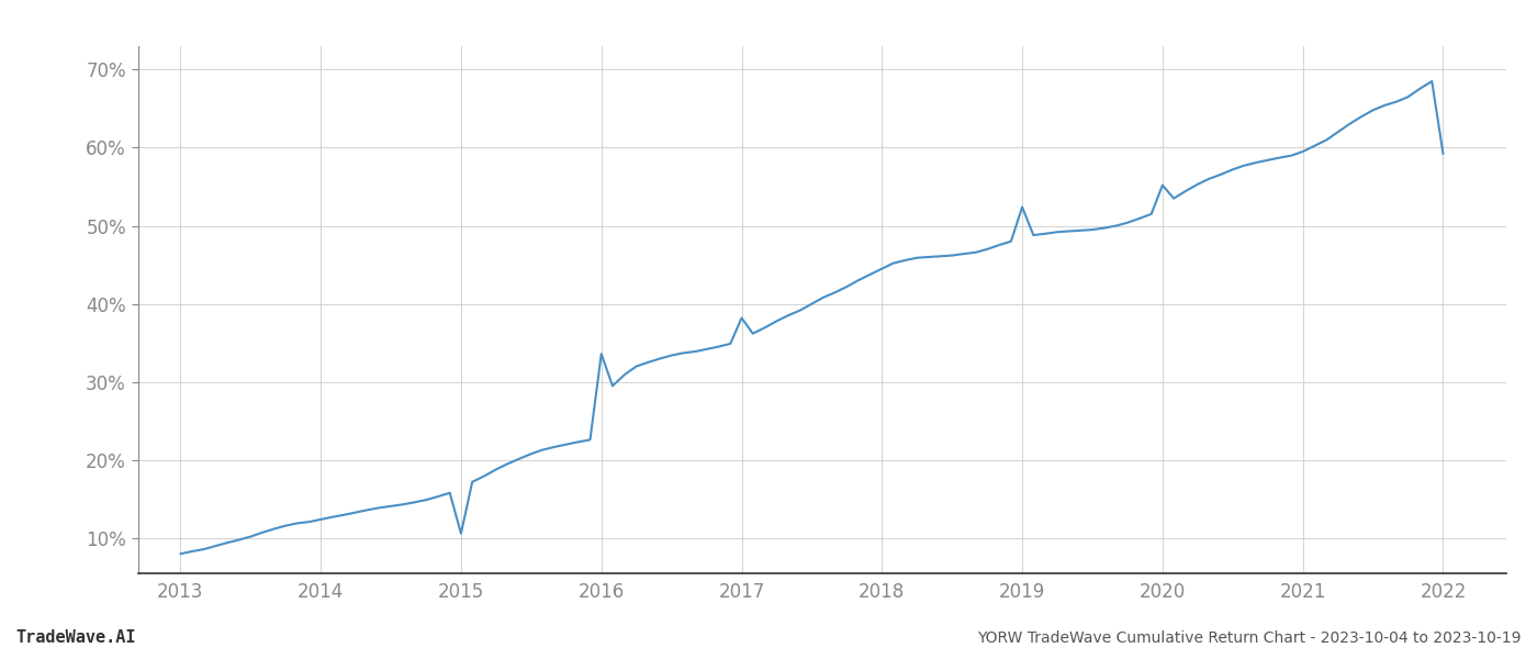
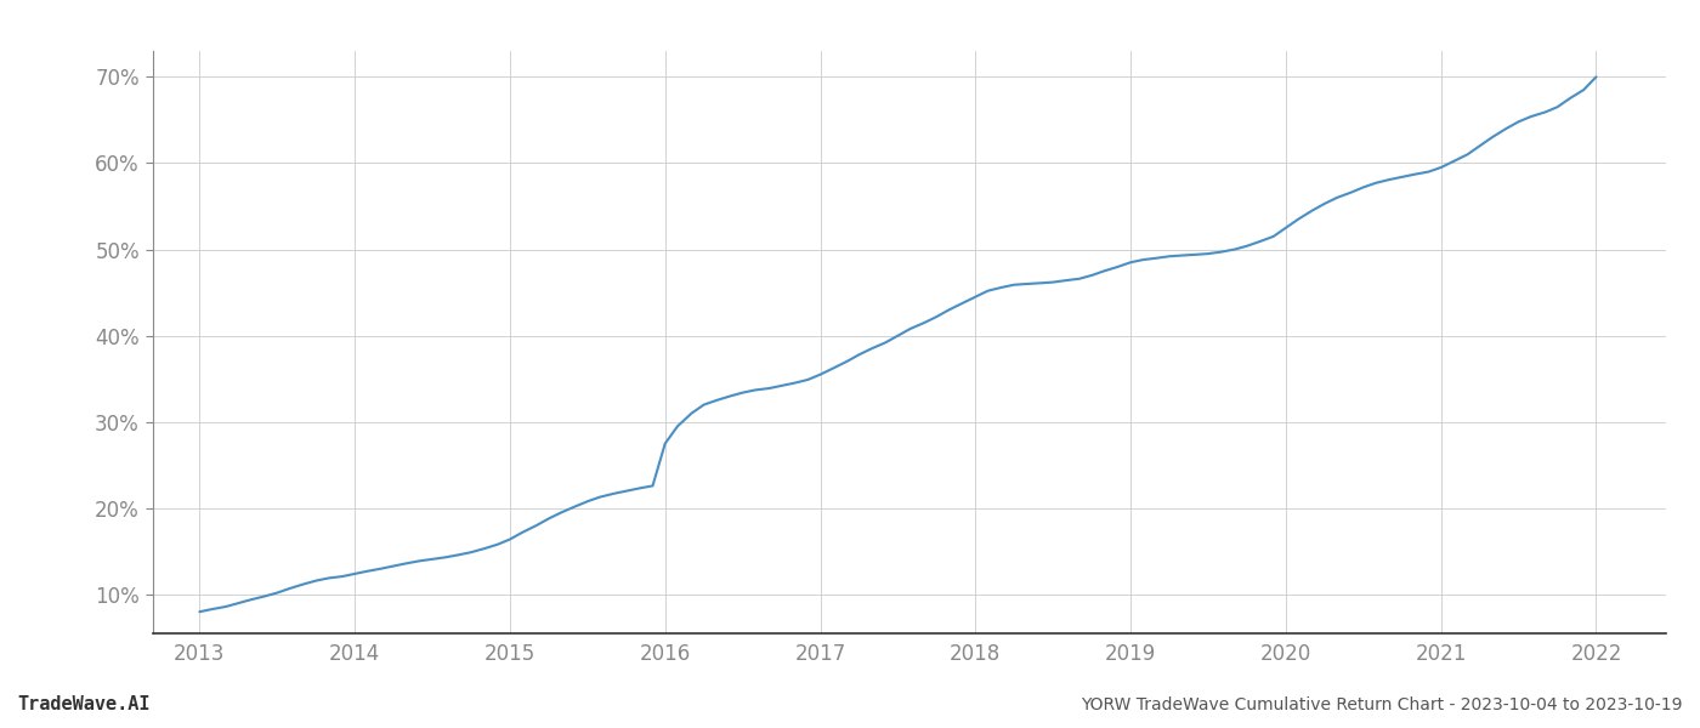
2015: 10.6% -> 16.4%
2016: 33.6% -> 27.5%
2017: 38.2% -> 35.5%
2019: 52.4% -> 48.5%
2020: 55.2% -> 52.5%
2022: 59.2% -> 70.0%
